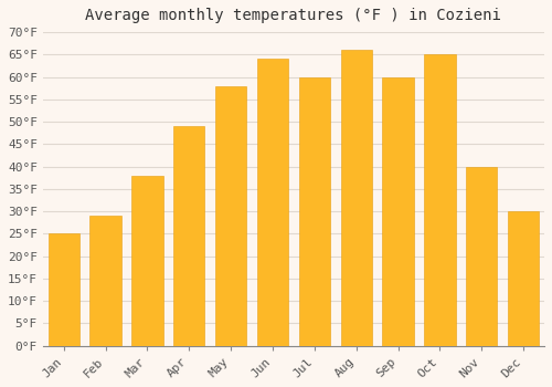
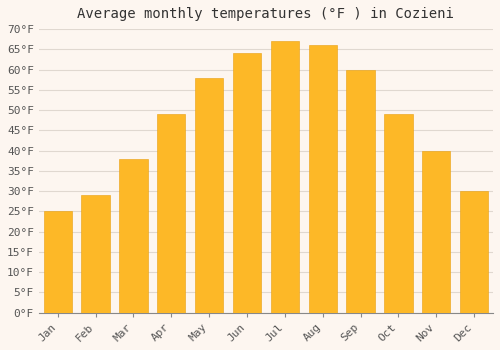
Jul: 60°F -> 67°F
Oct: 65°F -> 49°F
